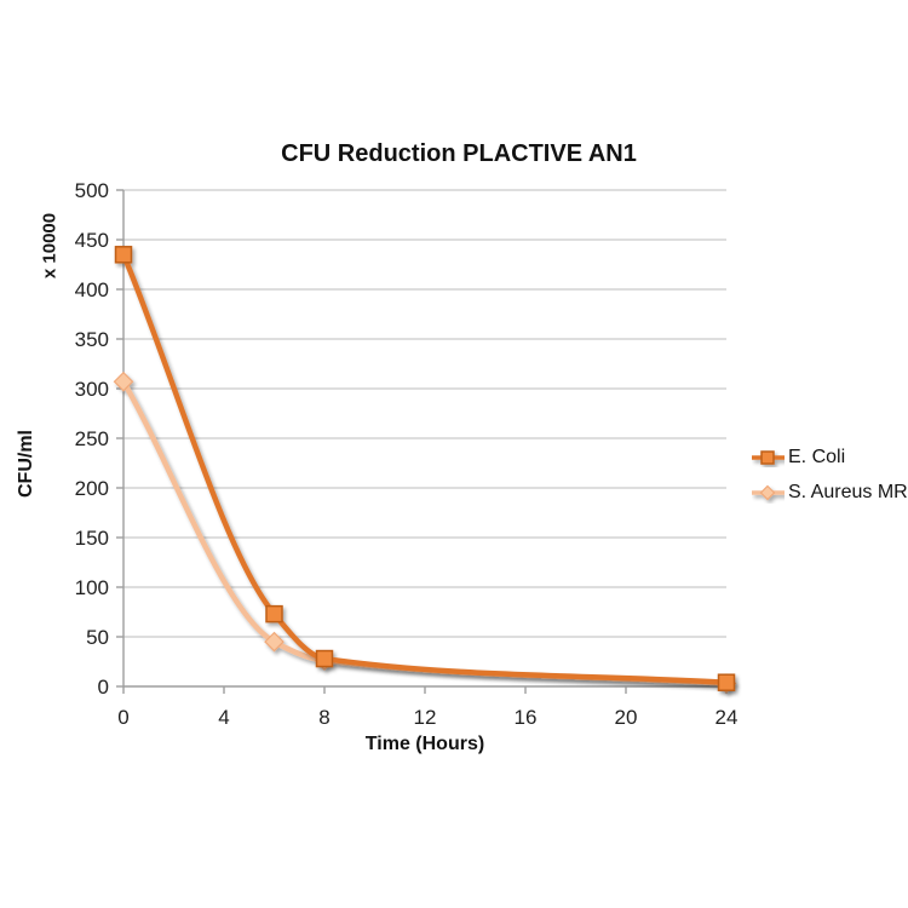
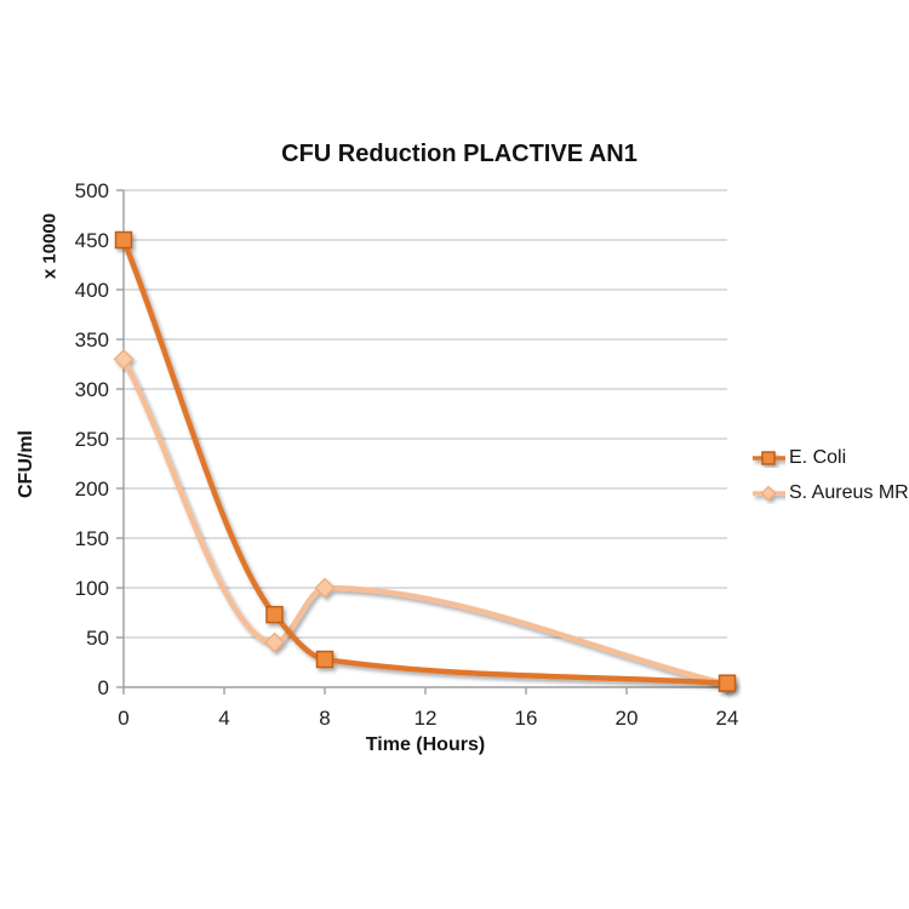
S. Aureus MR/0: 310 -> 330
E. Coli/0: 440 -> 450
S. Aureus MR/8: 30 -> 100
